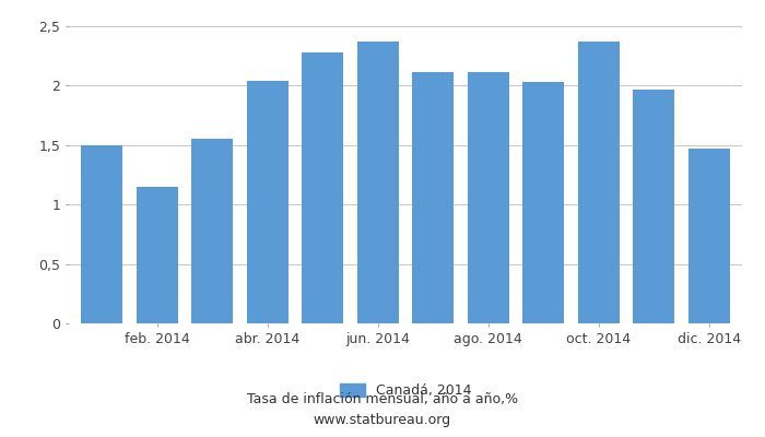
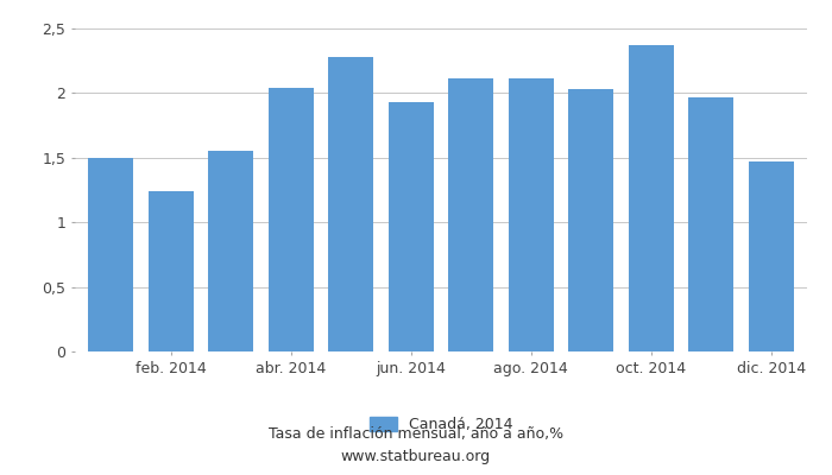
feb. 2014: 1,15 -> 1,24
jun. 2014: 2,37 -> 1,93
